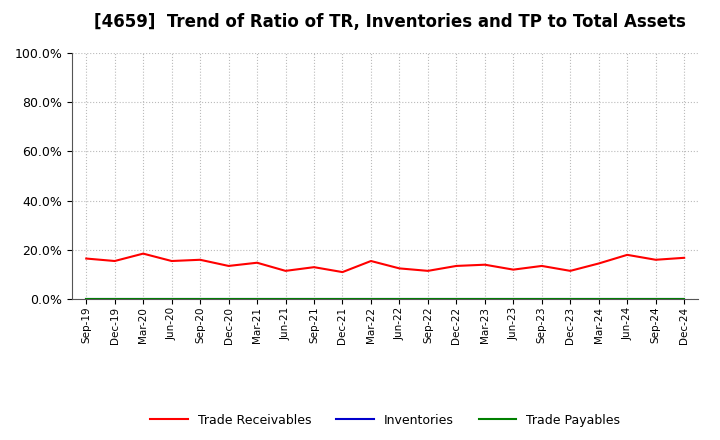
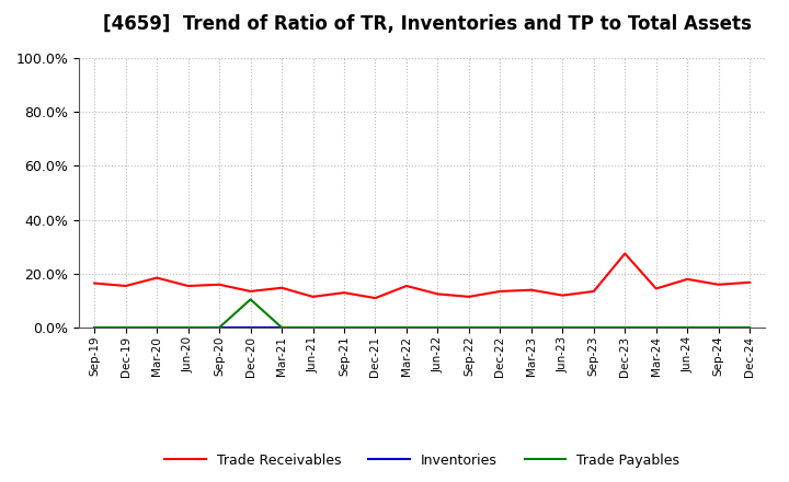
Trade Payables/Dec-20: 0.1% -> 10.5%
Trade Receivables/Dec-23: 11.5% -> 27.5%
